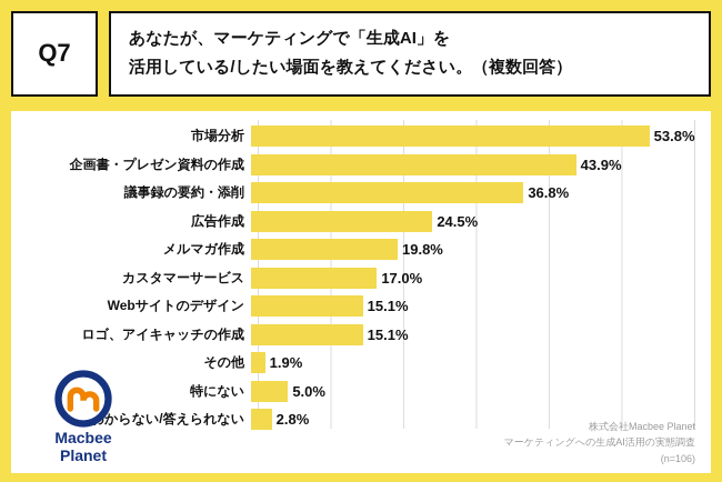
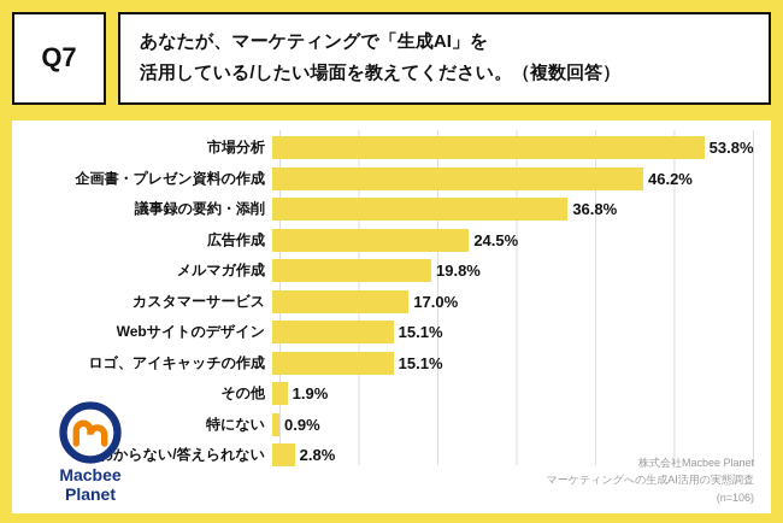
企画書・プレゼン資料の作成: 43.9% -> 46.2%
特にない: 5.0% -> 0.9%
